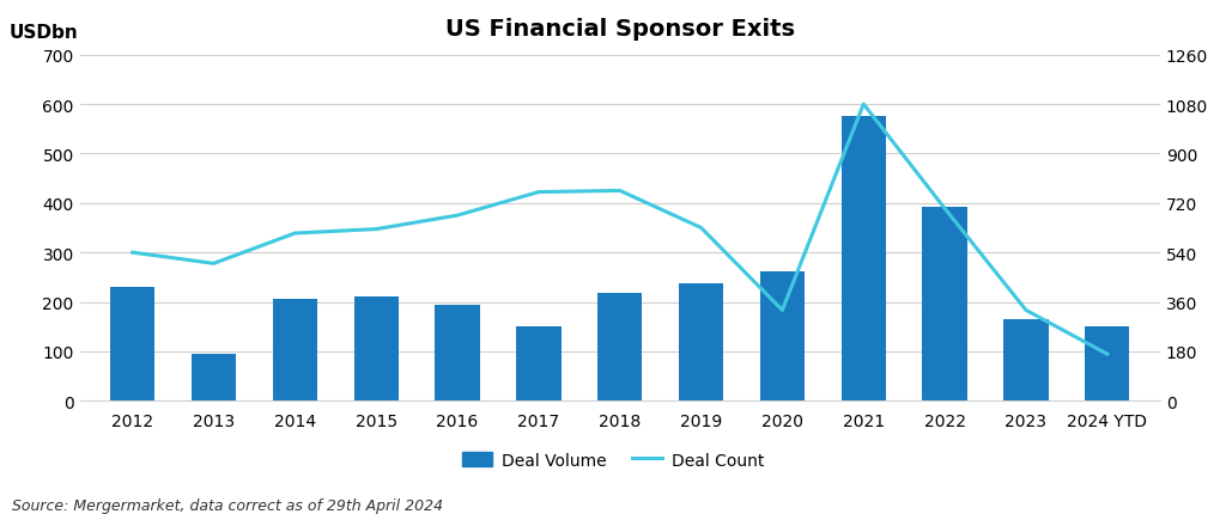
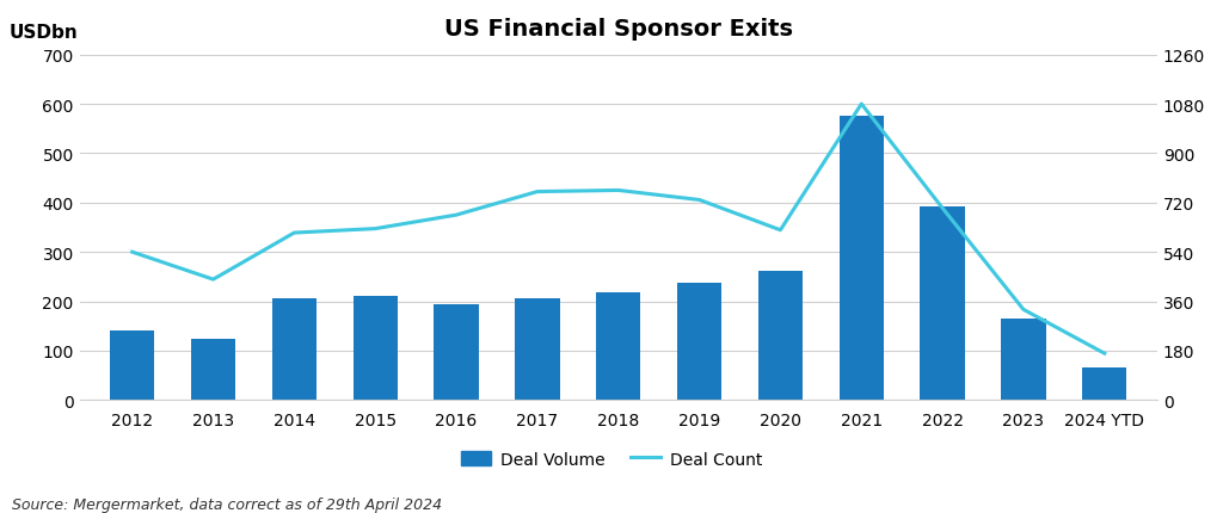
Deal Volume/2012: 230 -> 140
Deal Volume/2013: 95 -> 125
Deal Count/2013: 500 -> 440
Deal Volume/2017: 150 -> 205
Deal Count/2019: 630 -> 730
Deal Count/2020: 330 -> 620
Deal Volume/2024 YTD: 150 -> 65
